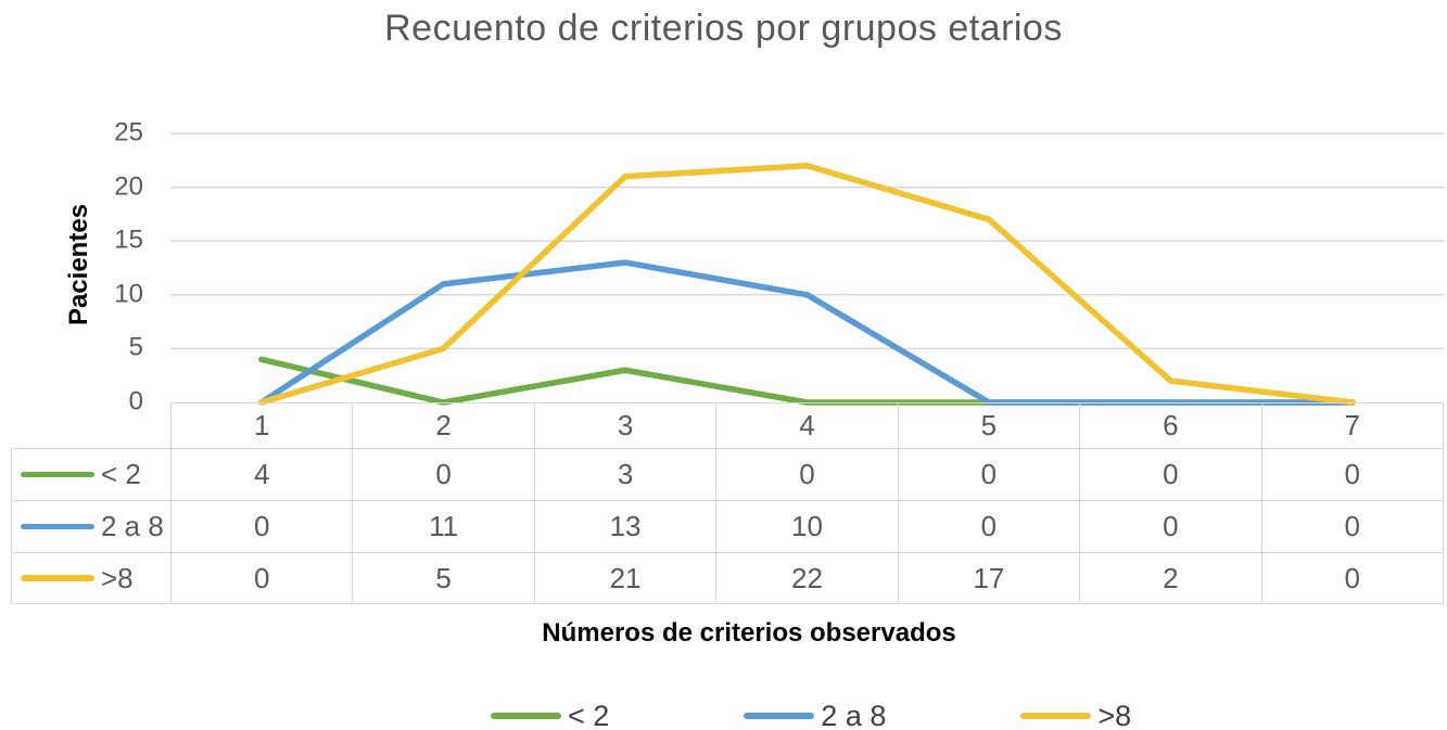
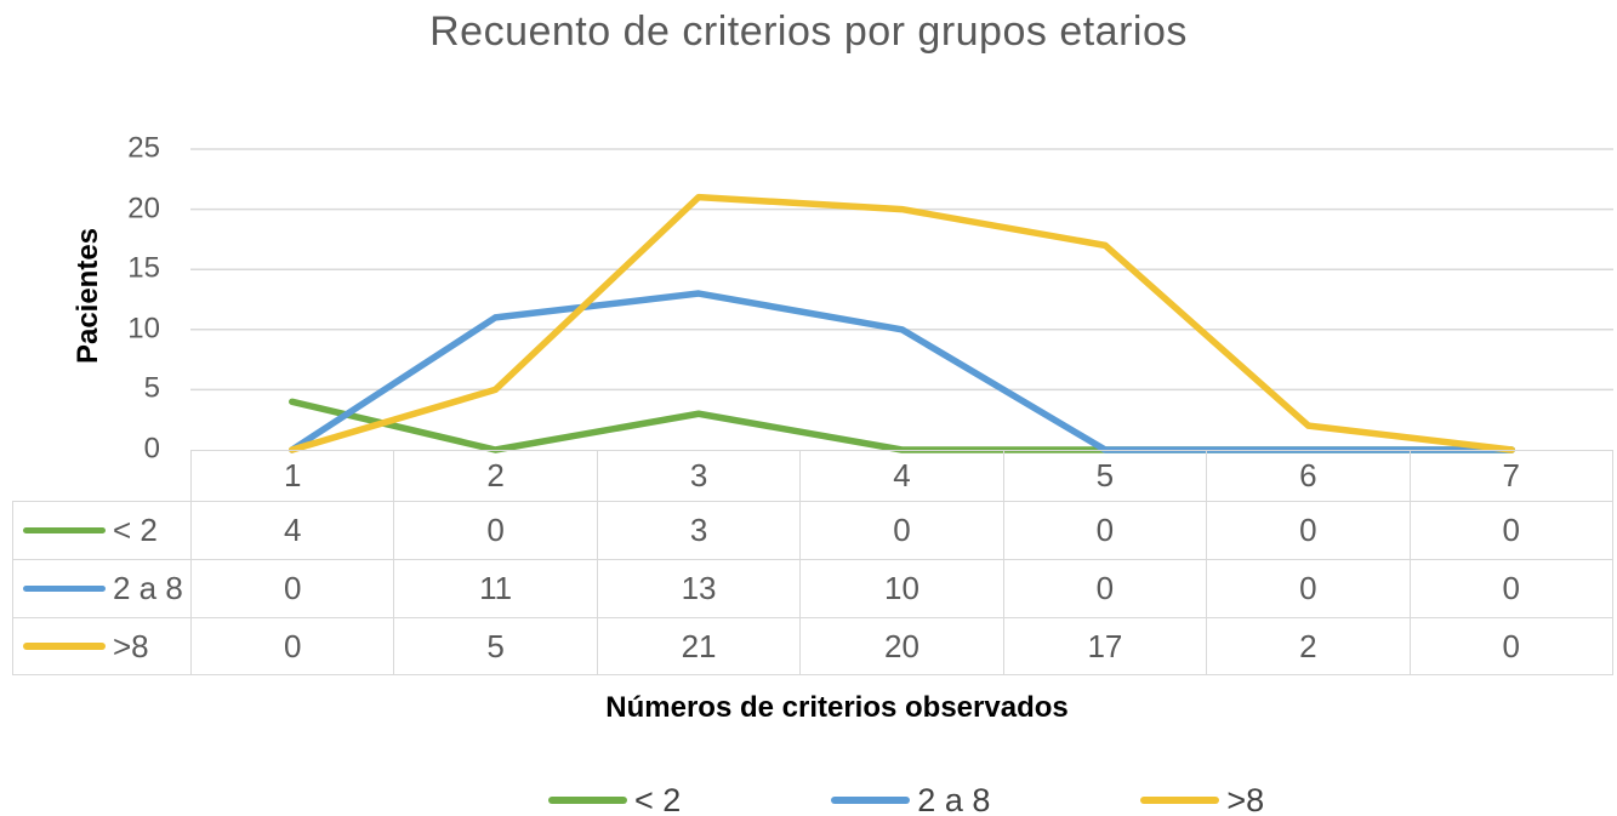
>8/4: 22 -> 20
